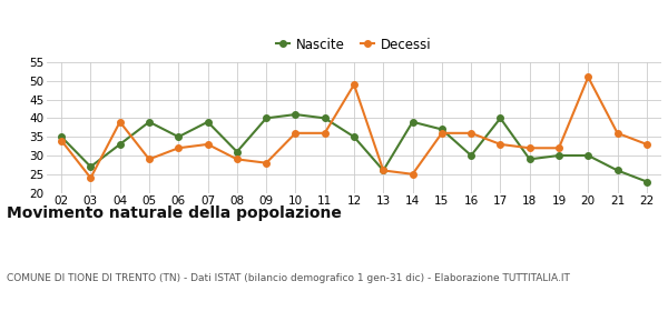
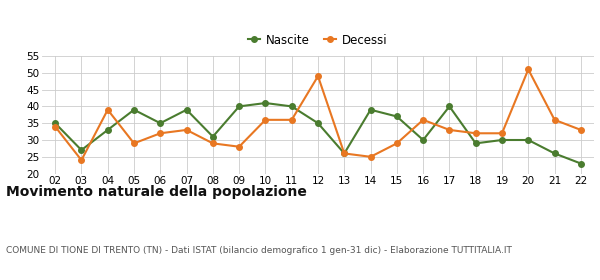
Decessi/15: 36 -> 29
